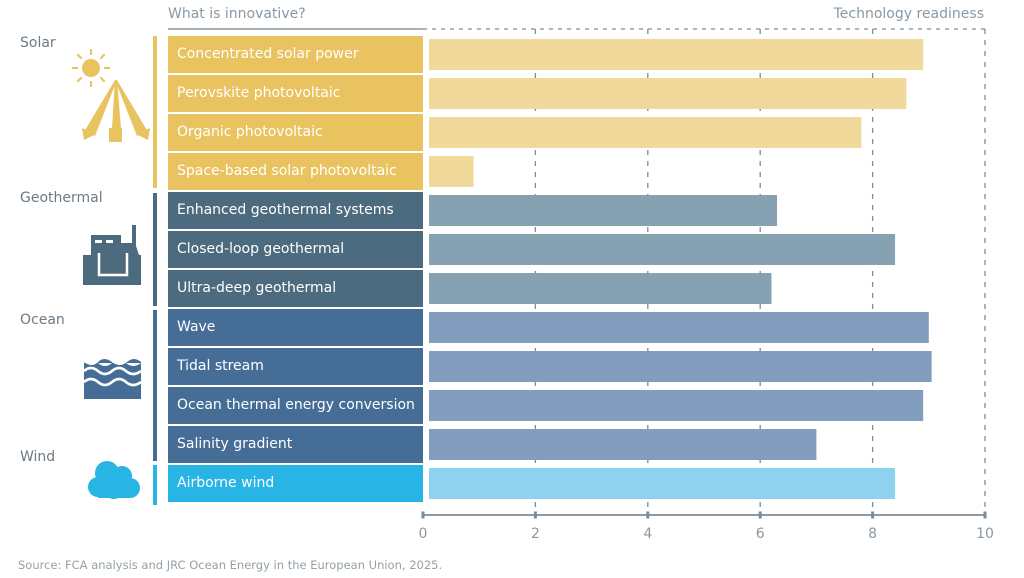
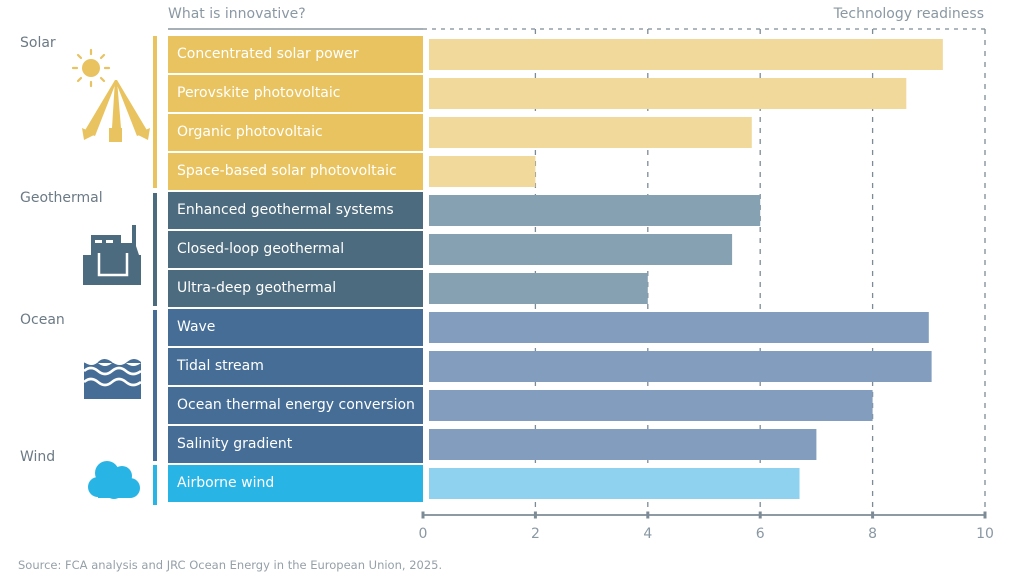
Concentrated solar power: 8.9 -> 9.2
Organic photovoltaic: 7.8 -> 5.8
Space-based solar photovoltaic: 0.9 -> 2.0
Enhanced geothermal systems: 6.3 -> 6.0
Closed-loop geothermal: 8.4 -> 5.5
Ultra-deep geothermal: 6.2 -> 4.0
Ocean thermal energy conversion: 8.9 -> 8.0
Airborne wind: 8.4 -> 6.7
